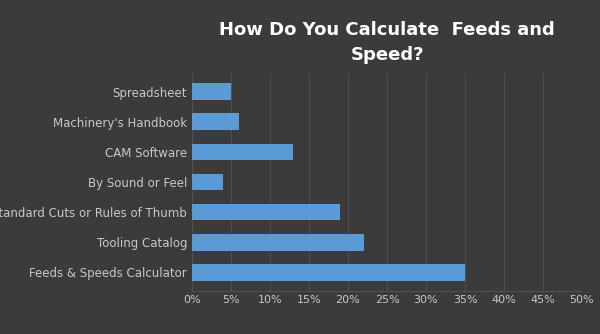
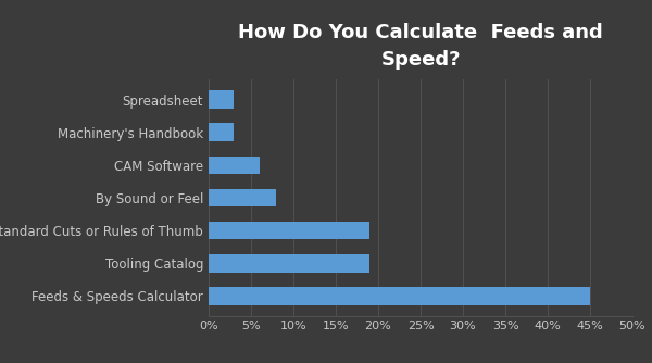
Spreadsheet: 5% -> 3%
Machinery's Handbook: 6% -> 3%
CAM Software: 13% -> 6%
By Sound or Feel: 4% -> 8%
Tooling Catalog: 22% -> 19%
Feeds & Speeds Calculator: 35% -> 45%
